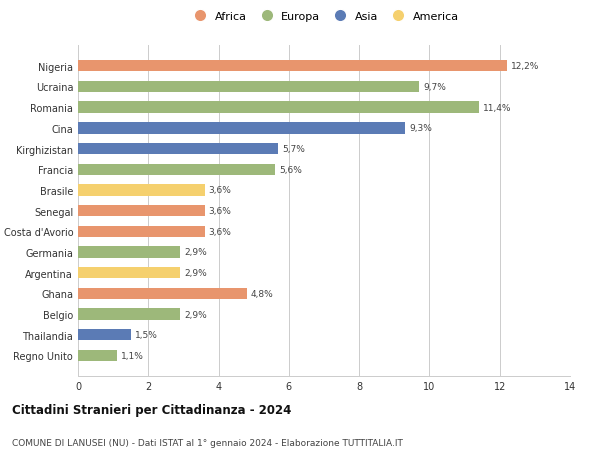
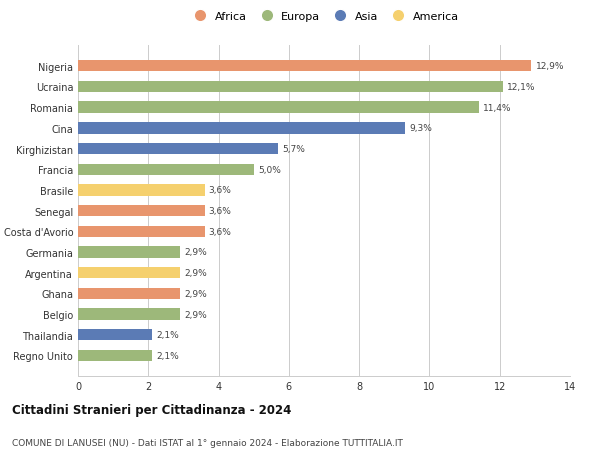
Nigeria: 12,2% -> 12,9%
Ucraina: 9,7% -> 12,1%
Francia: 5,6% -> 5,0%
Ghana: 4,8% -> 2,9%
Thailandia: 1,5% -> 2,1%
Regno Unito: 1,1% -> 2,1%
